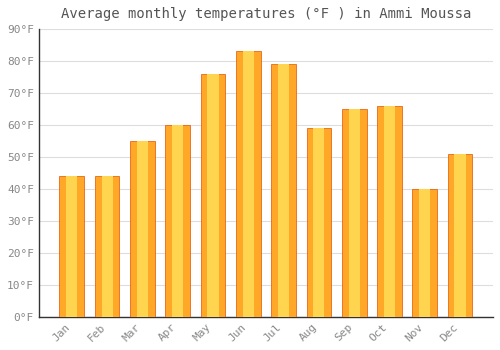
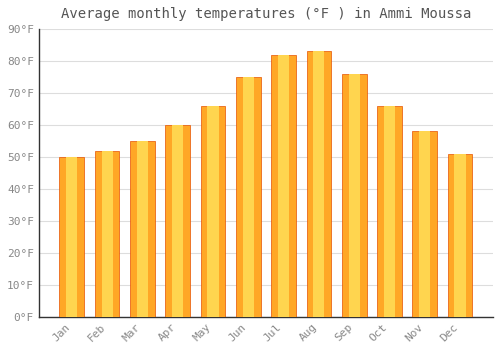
Jan: 44°F -> 50°F
Feb: 44°F -> 52°F
May: 76°F -> 66°F
Jun: 83°F -> 75°F
Jul: 79°F -> 82°F
Aug: 59°F -> 83°F
Sep: 65°F -> 76°F
Nov: 40°F -> 58°F
